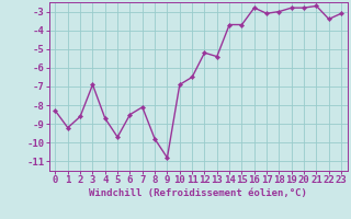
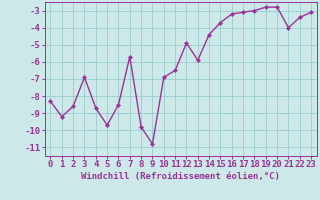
7: -8.1 -> -5.7
12: -5.2 -> -4.9
13: -5.4 -> -5.9
14: -3.7 -> -4.4
16: -2.8 -> -3.2
21: -2.7 -> -4.0
